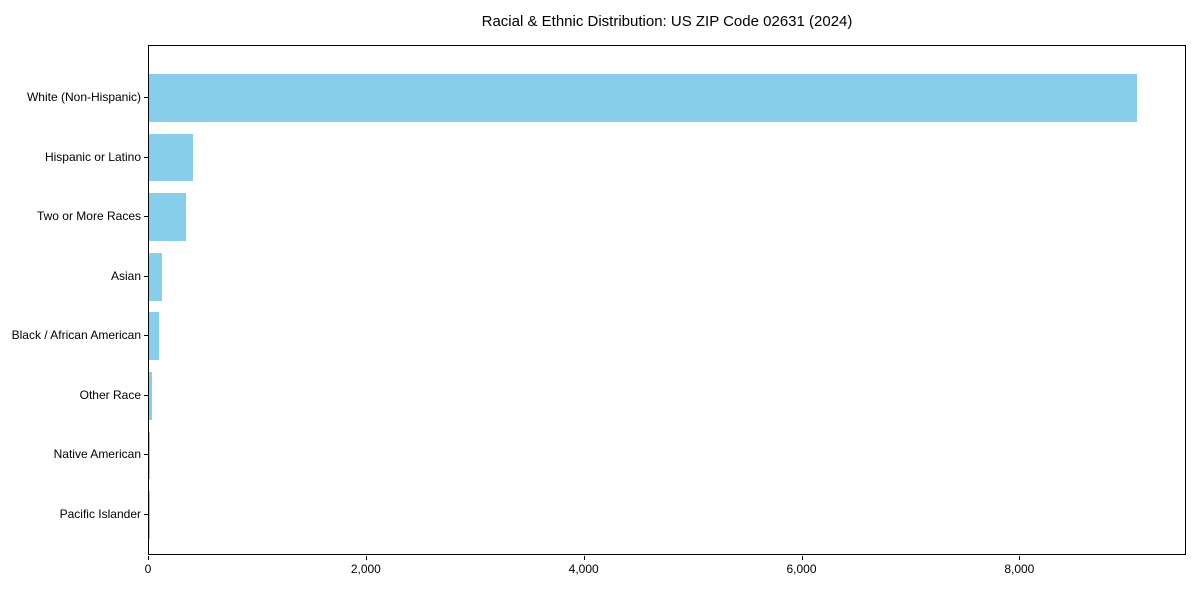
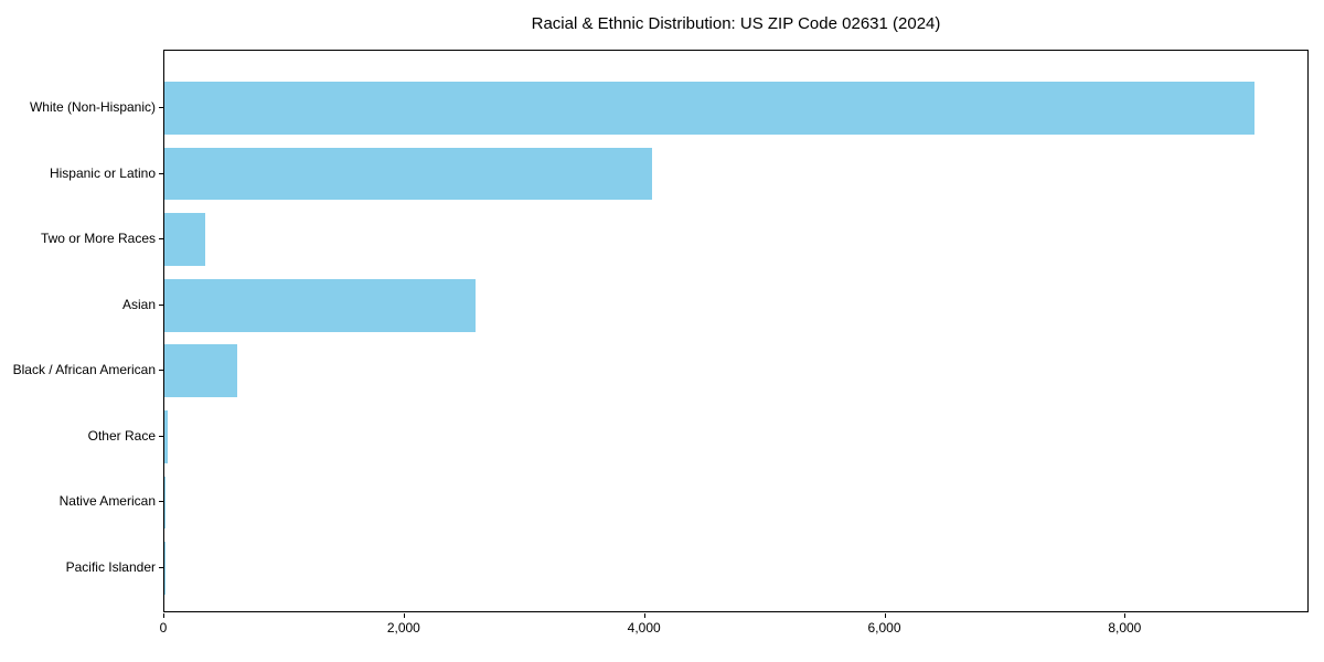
Hispanic or Latino: 400 -> 4060
Asian: 120 -> 2590
Black / African American: 100 -> 610
